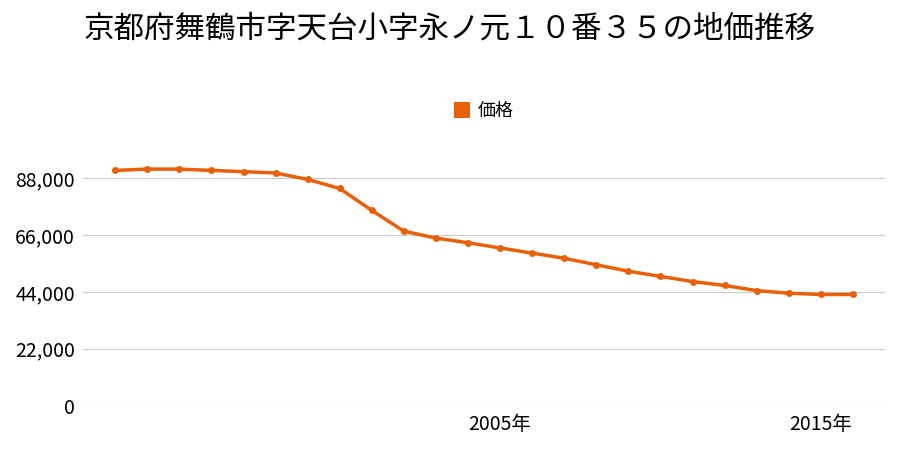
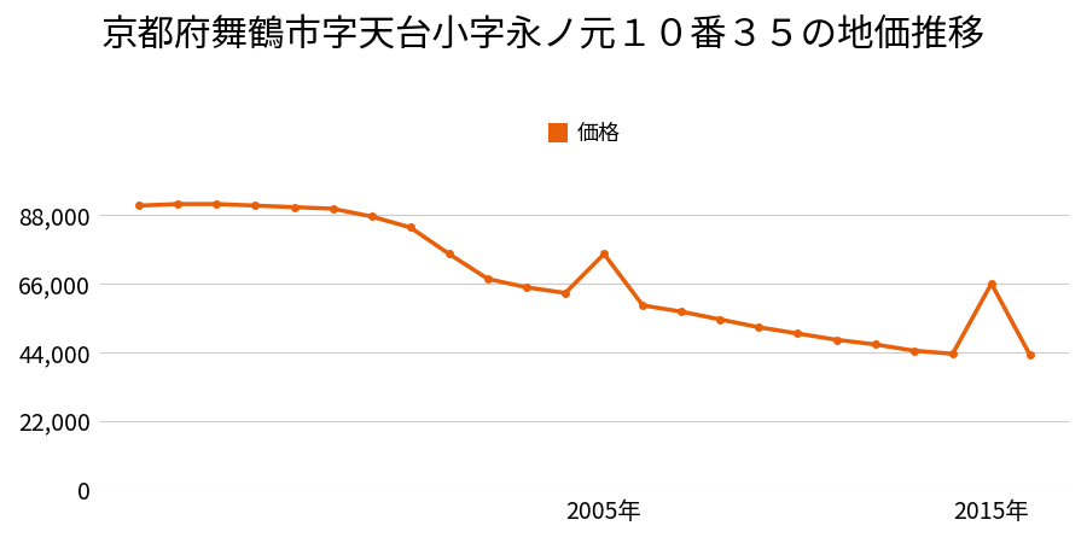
2005年: 61,000 -> 75,500
2015年: 43,000 -> 66,000
